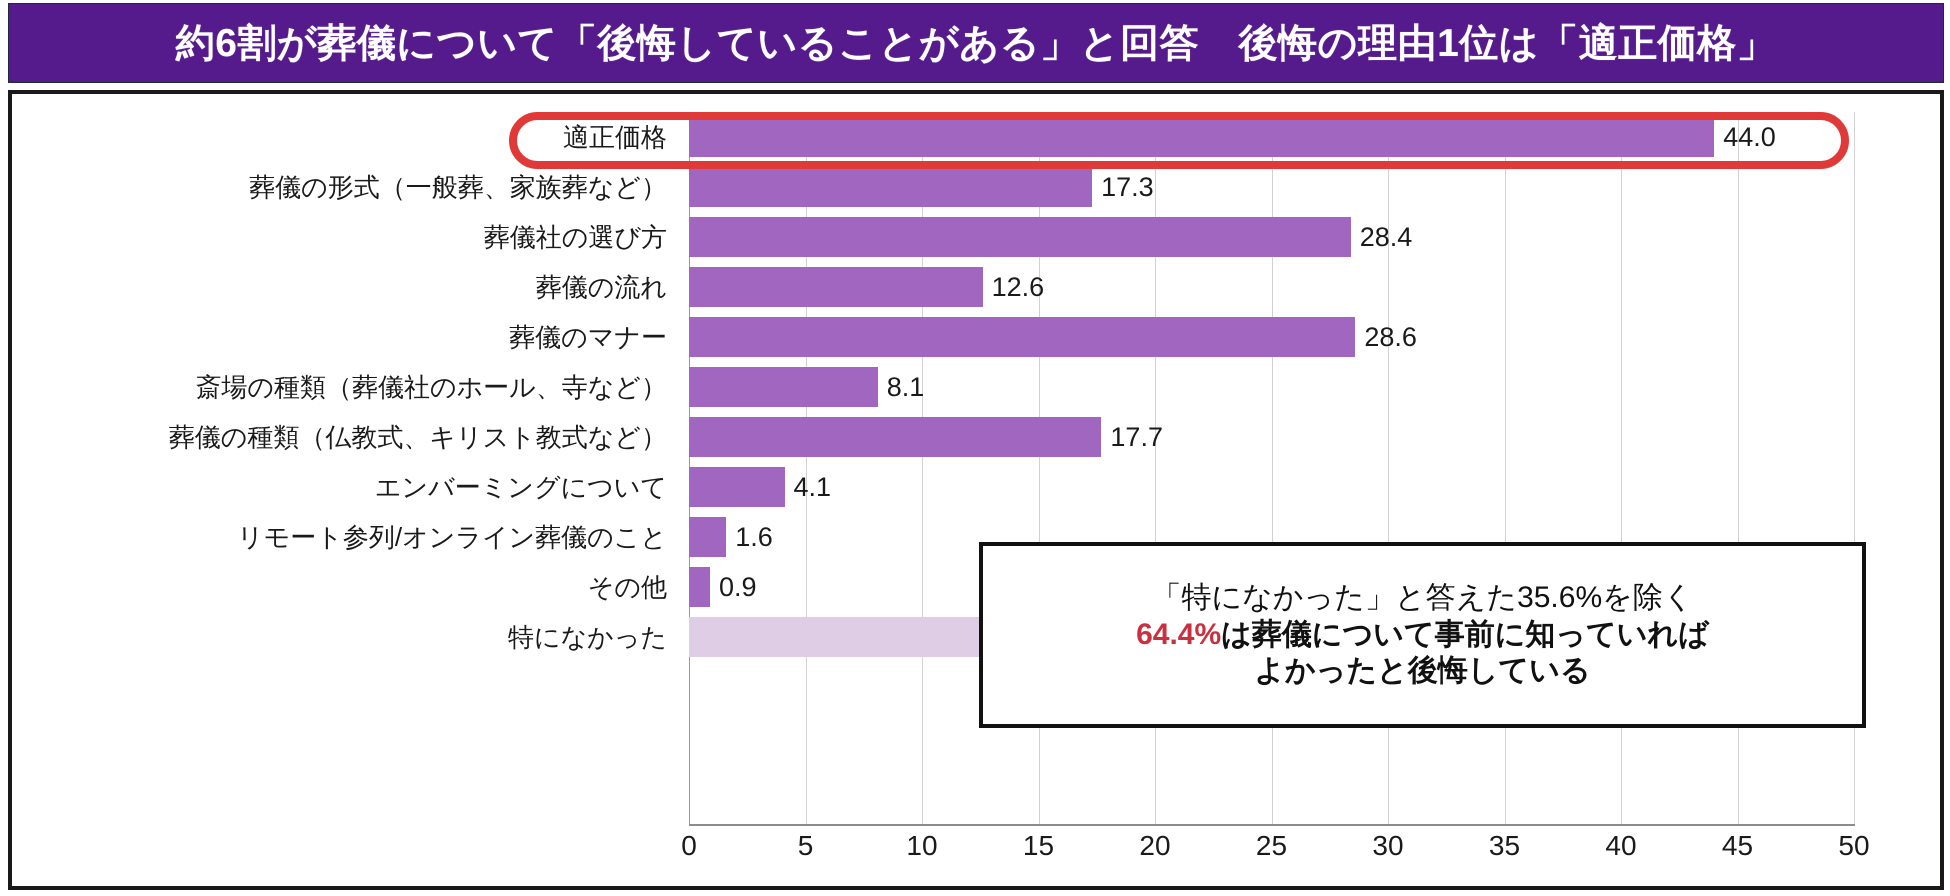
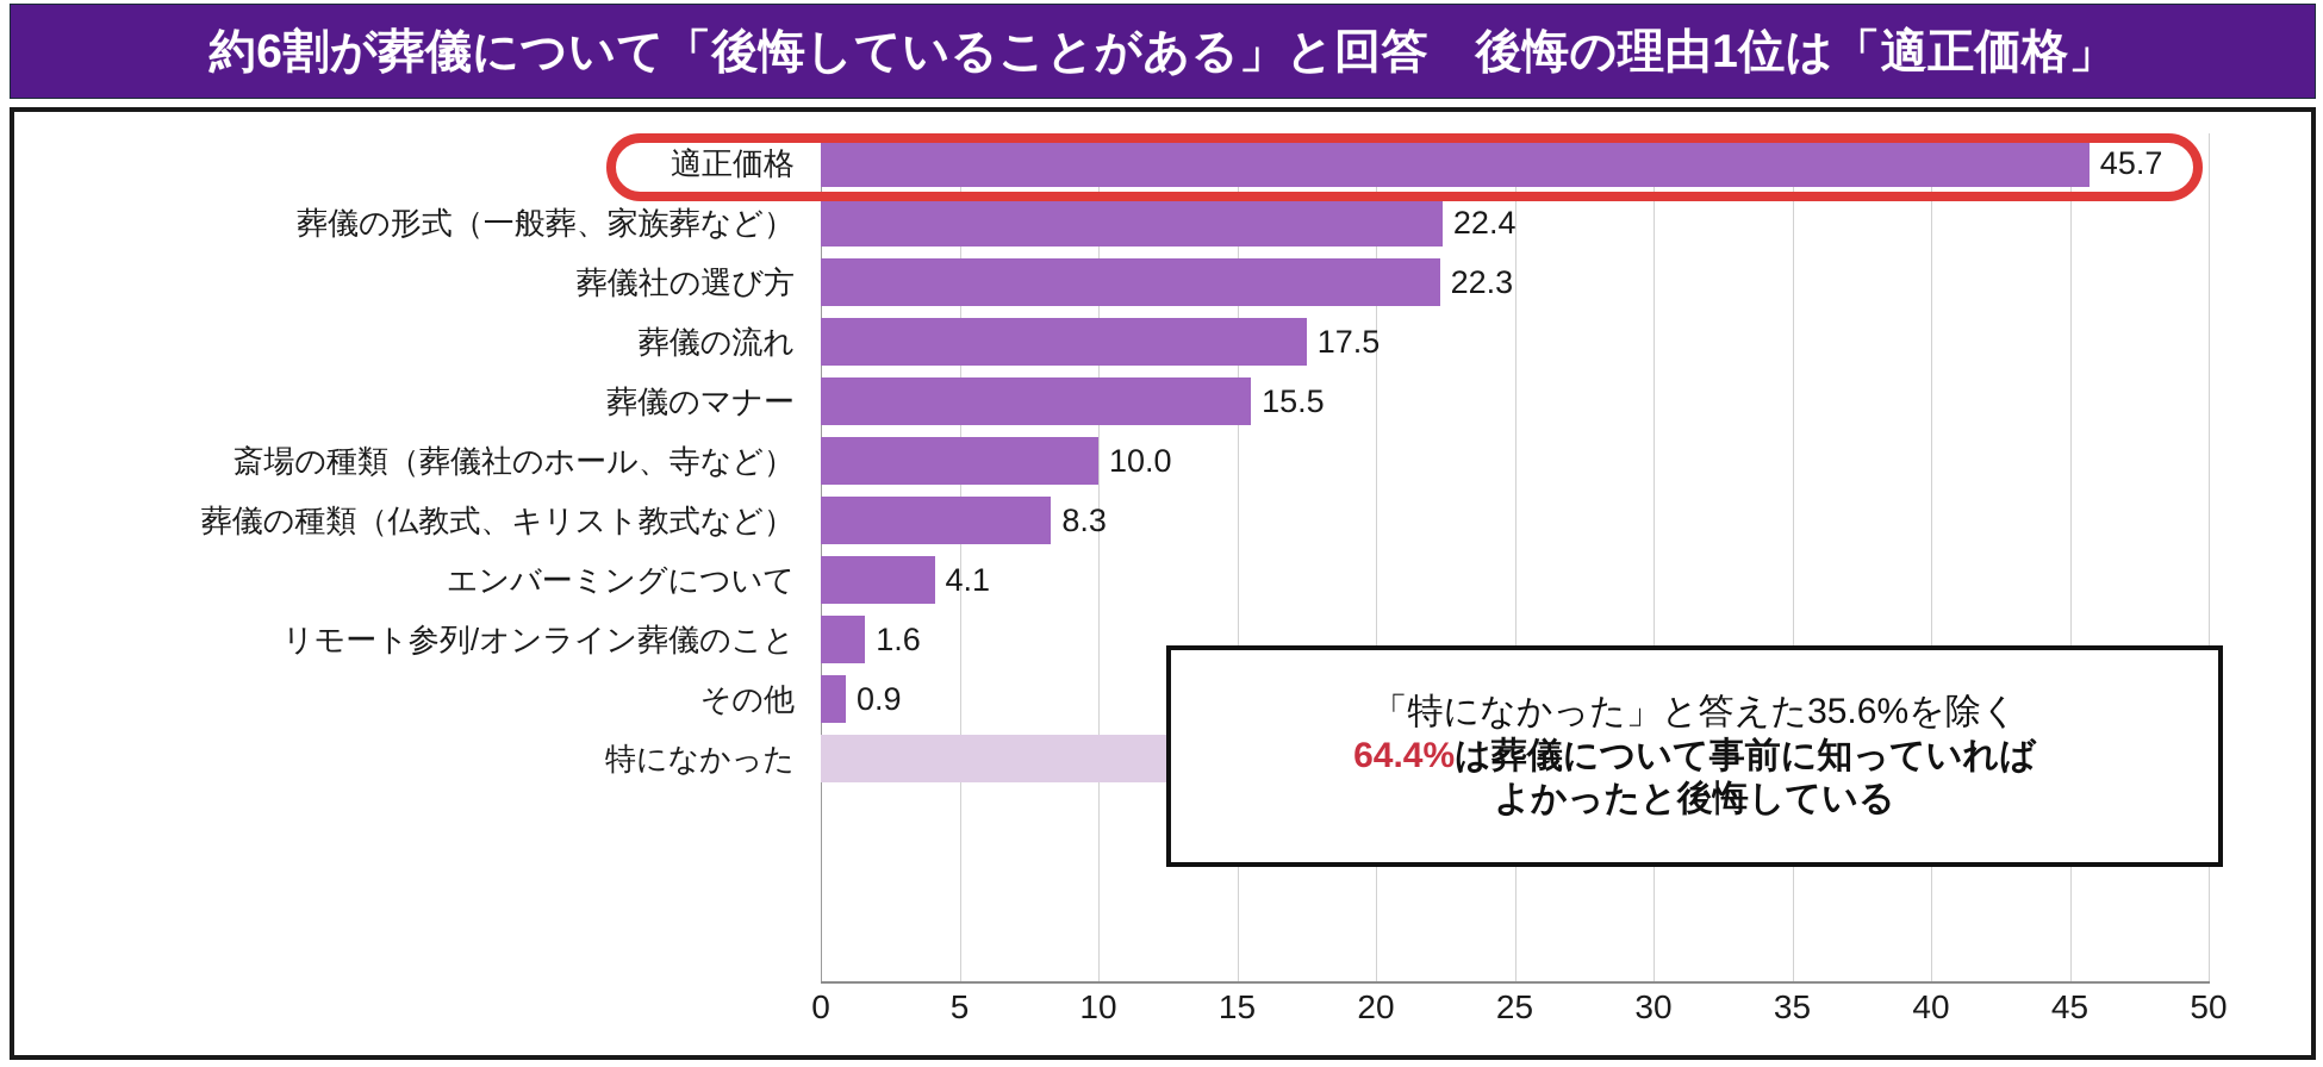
適正価格: 44.0 -> 45.7
葬儀の形式（一般葬、家族葬など）: 17.3 -> 22.4
葬儀社の選び方: 28.4 -> 22.3
葬儀の流れ: 12.6 -> 17.5
葬儀のマナー: 28.6 -> 15.5
斎場の種類（葬儀社のホール、寺など）: 8.1 -> 10.0
葬儀の種類（仏教式、キリスト教式など）: 17.7 -> 8.3
